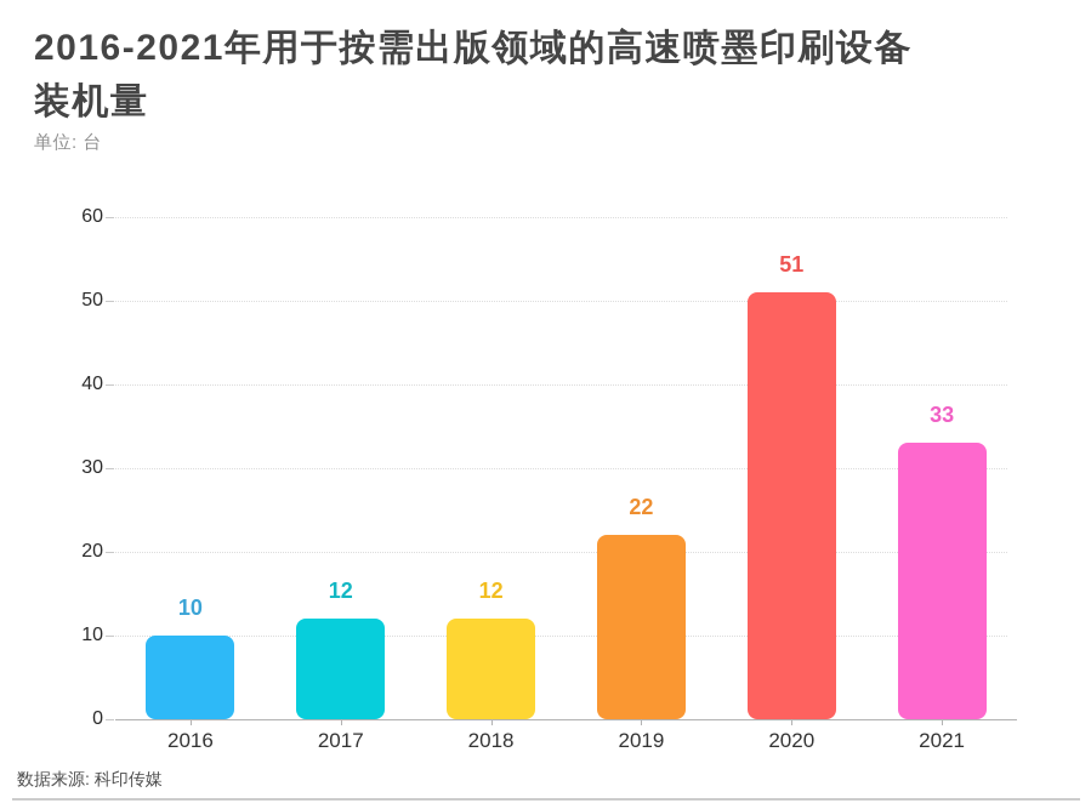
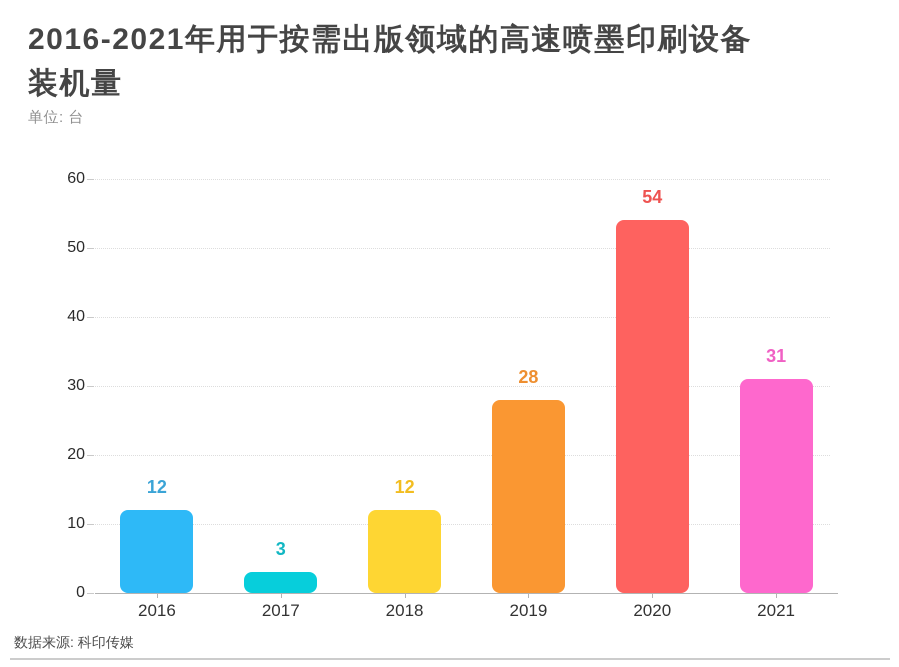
2016: 10 -> 12
2017: 12 -> 3
2019: 22 -> 28
2020: 51 -> 54
2021: 33 -> 31
